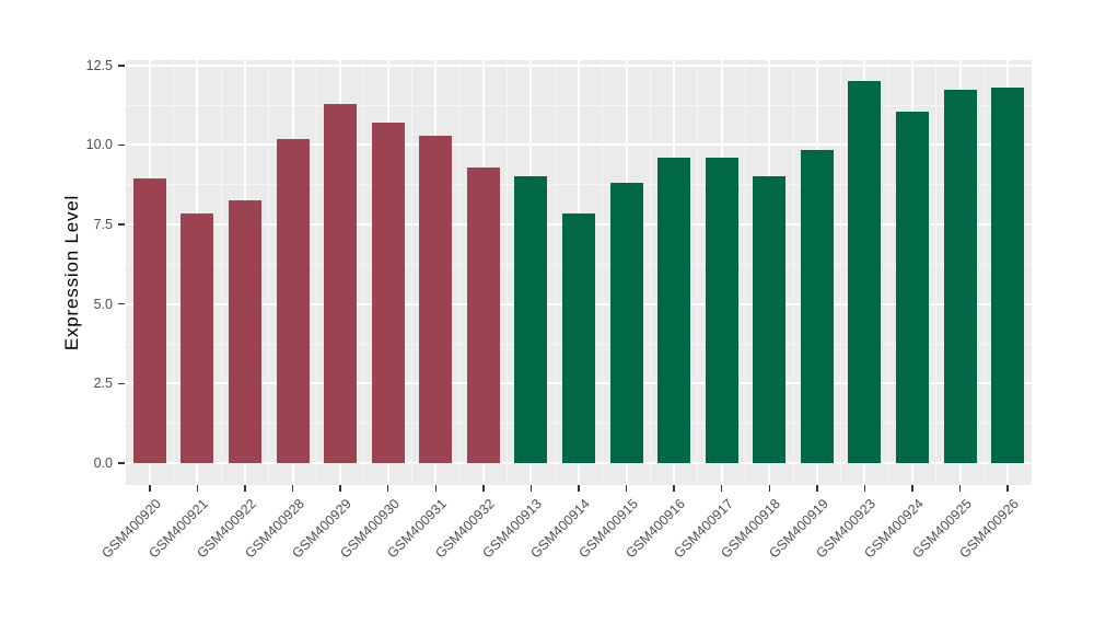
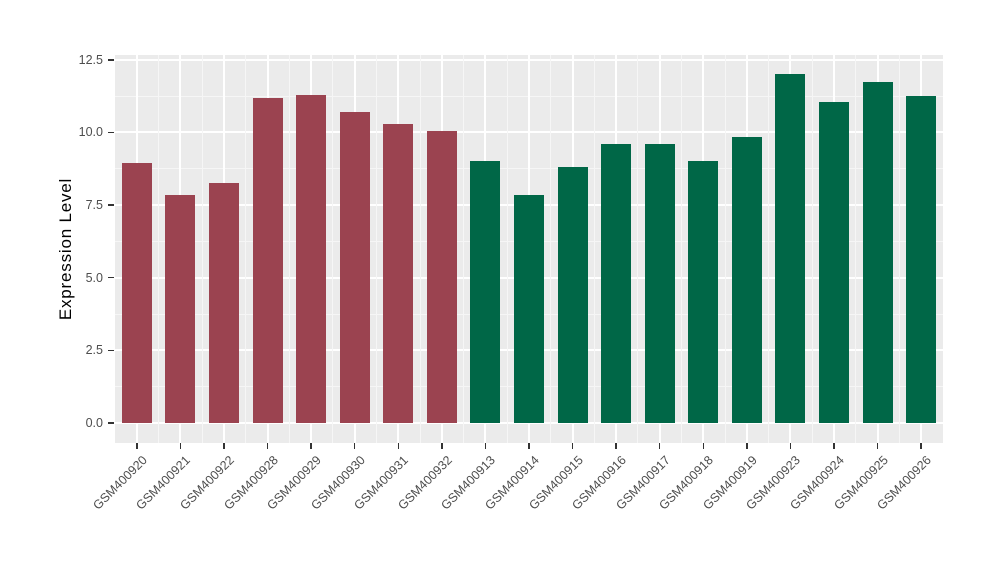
GSM400928: 10.2 -> 11.2
GSM400932: 9.3 -> 10.1
GSM400926: 11.8 -> 11.2
